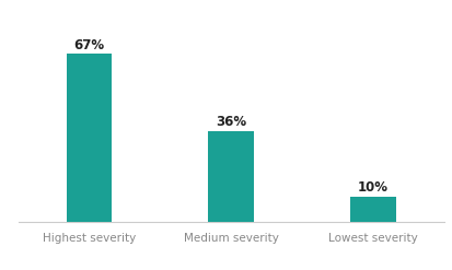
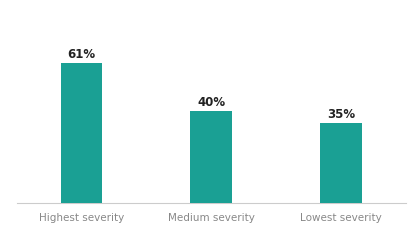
Highest severity: 67% -> 61%
Medium severity: 36% -> 40%
Lowest severity: 10% -> 35%
